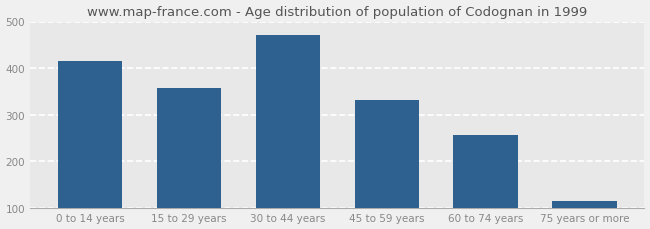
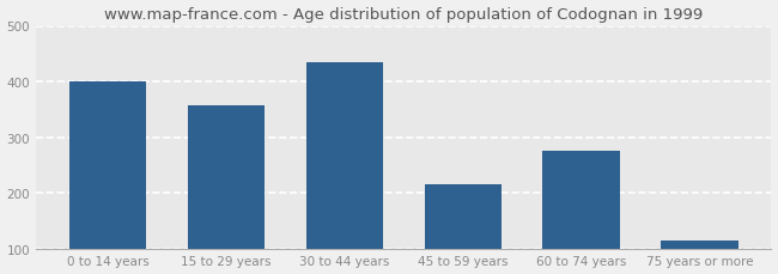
0 to 14 years: 415 -> 400
30 to 44 years: 470 -> 435
45 to 59 years: 332 -> 215
60 to 74 years: 257 -> 275
